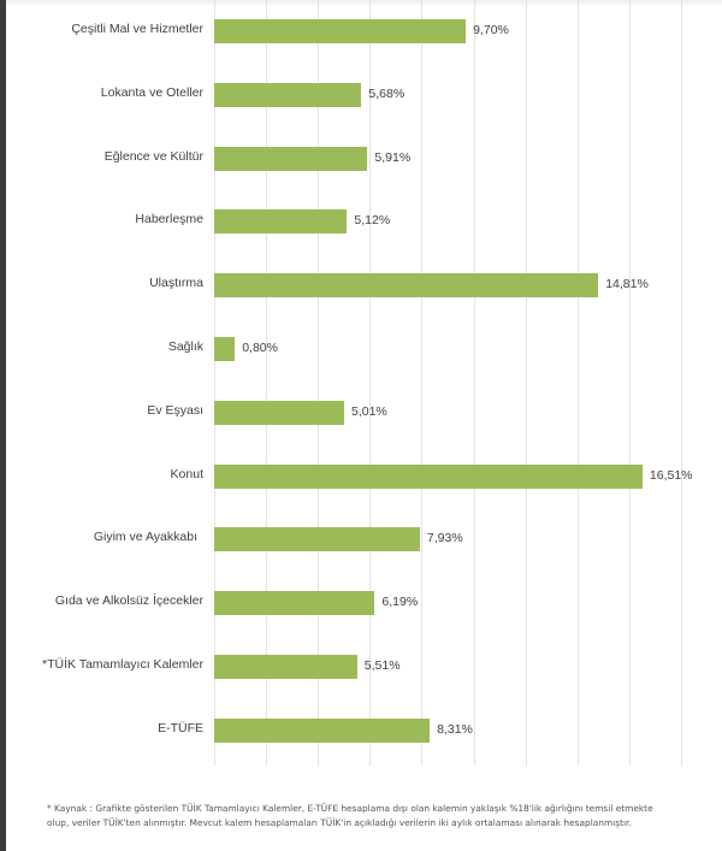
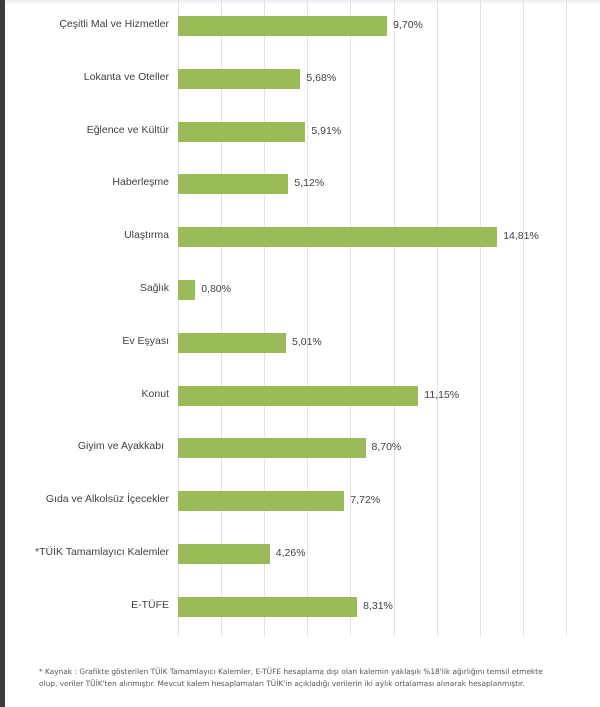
Konut: 16,51% -> 11,15%
Giyim ve Ayakkabı: 7,93% -> 8,70%
Gıda ve Alkolsüz İçecekler: 6,19% -> 7,72%
*TÜİK Tamamlayıcı Kalemler: 5,51% -> 4,26%
